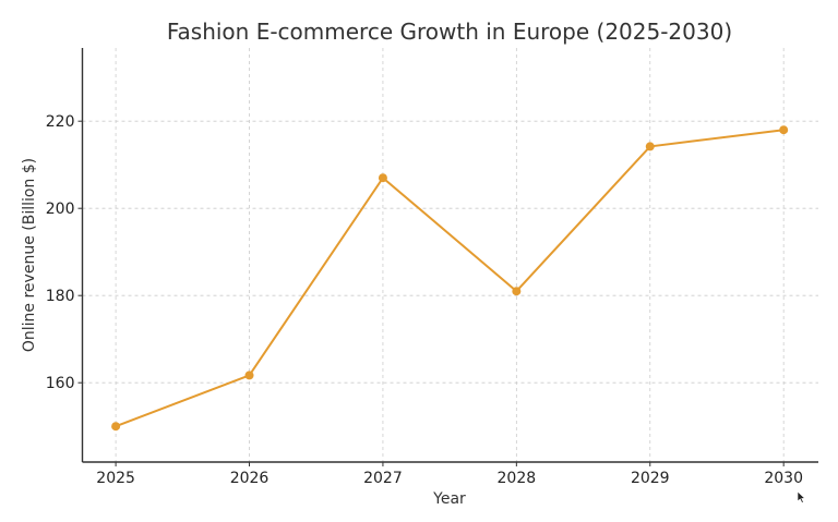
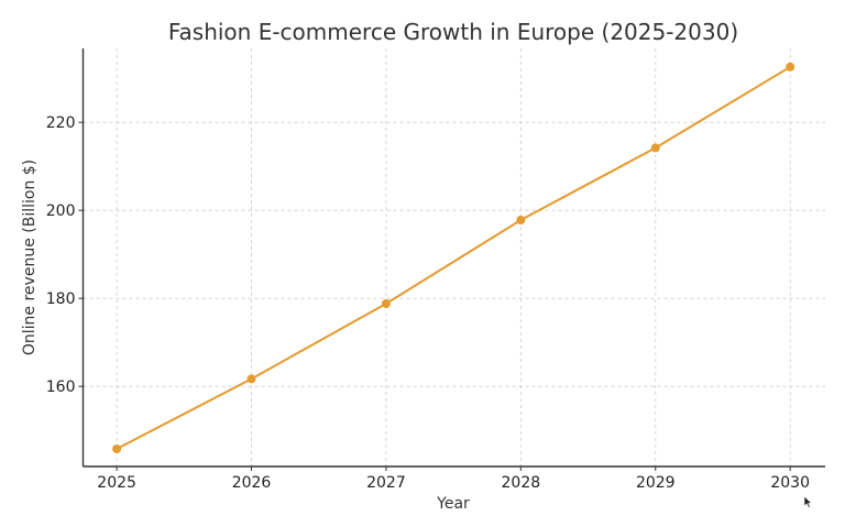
2025: 150 -> 146
2027: 207 -> 179
2028: 181 -> 198
2030: 218 -> 233
